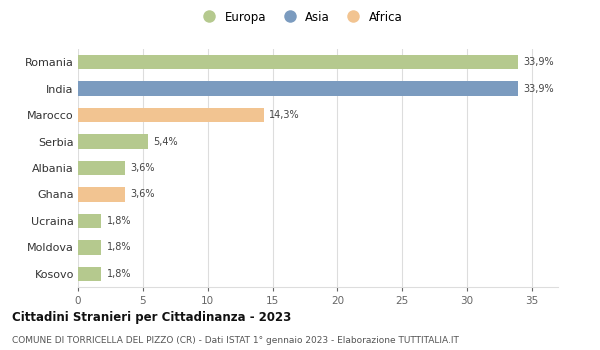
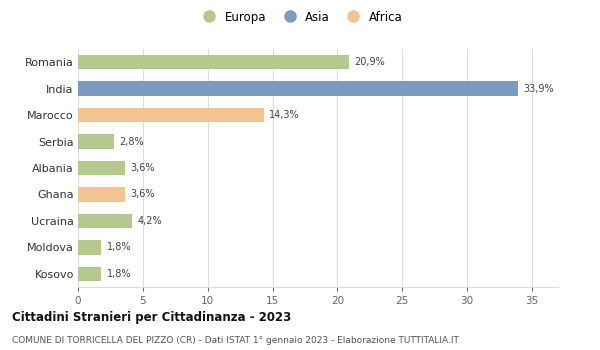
Romania: 33,9% -> 20,9%
Serbia: 5,4% -> 2,8%
Ucraina: 1,8% -> 4,2%
